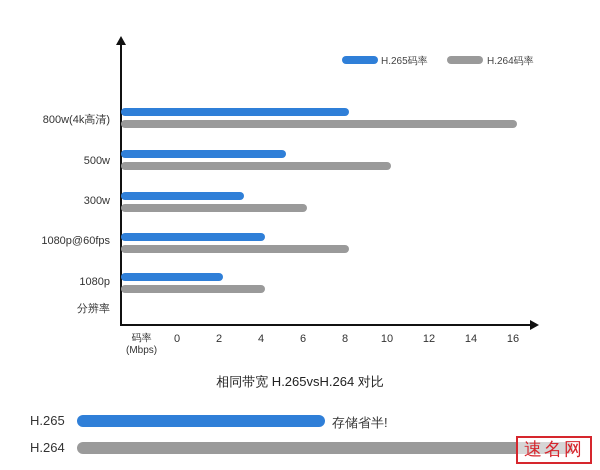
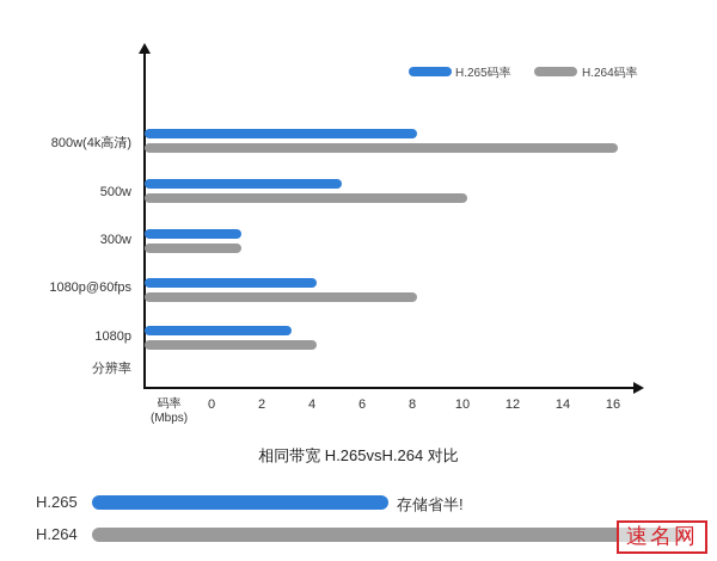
H.265码率/300w: 3 -> 1
H.264码率/300w: 6 -> 1
H.265码率/1080p: 2 -> 3
